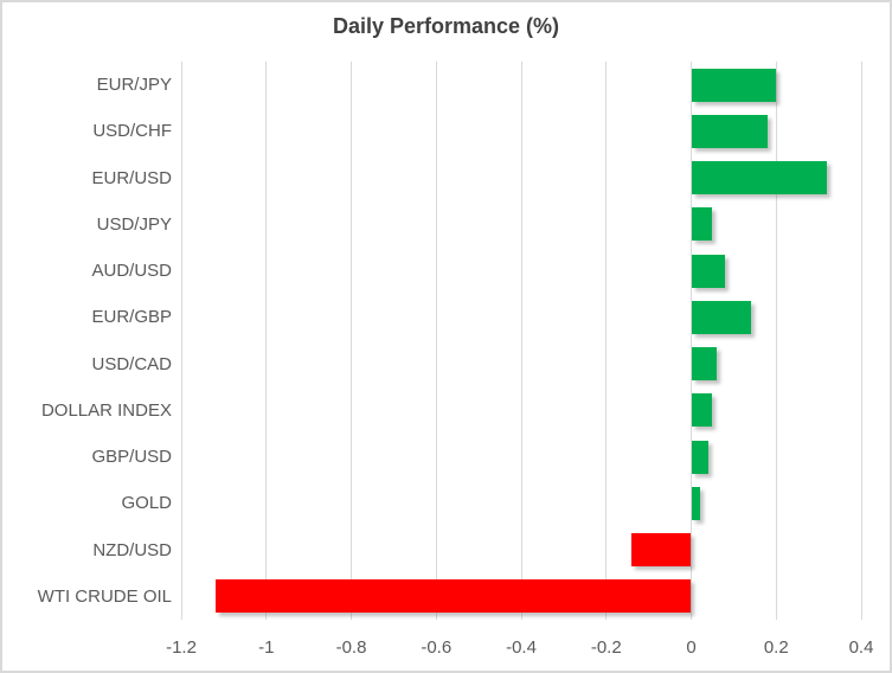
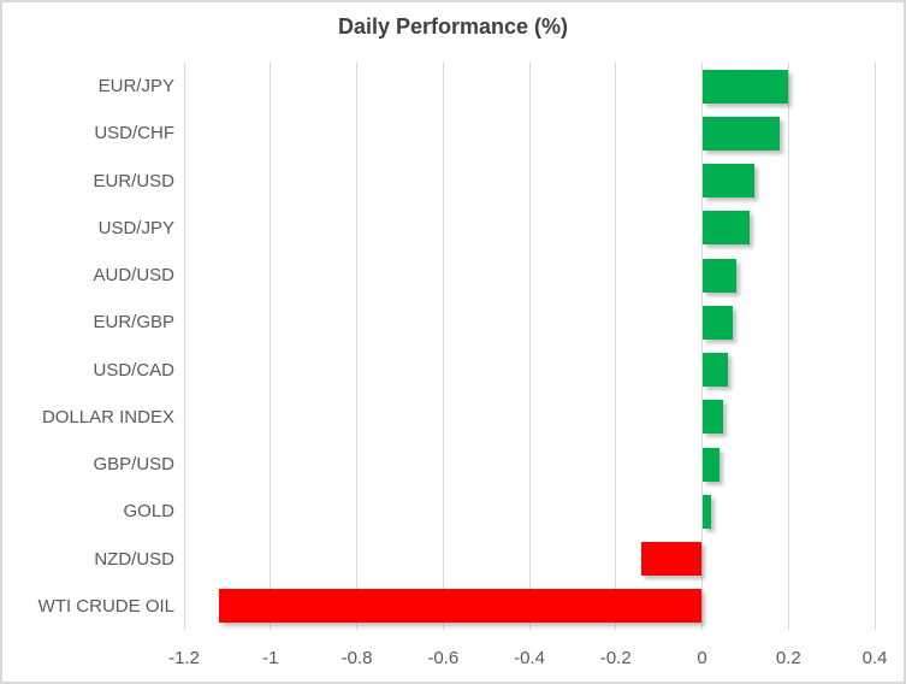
EUR/USD: 0.32 -> 0.12
USD/JPY: 0.05 -> 0.11
EUR/GBP: 0.14 -> 0.07
